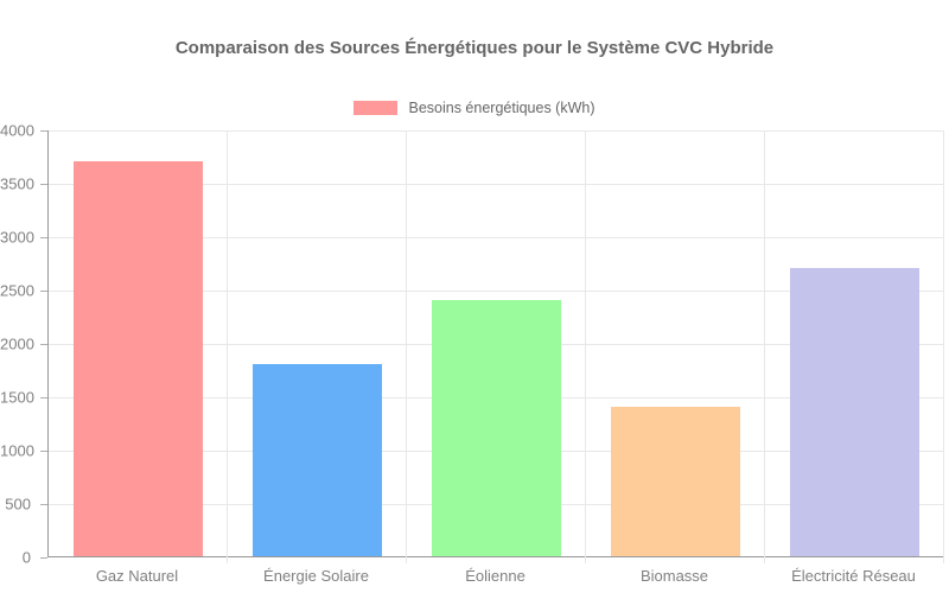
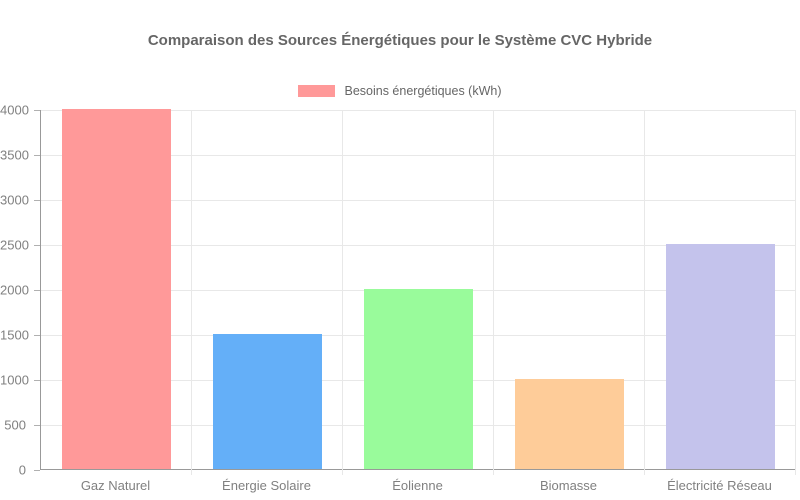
Gaz Naturel: 3700 -> 4000
Énergie Solaire: 1800 -> 1500
Éolienne: 2400 -> 2000
Biomasse: 1400 -> 1000
Électricité Réseau: 2700 -> 2500
